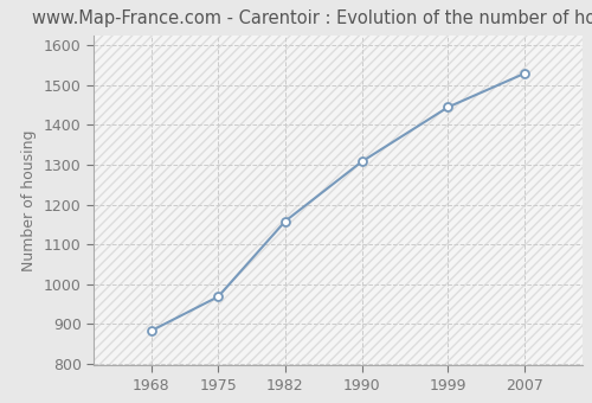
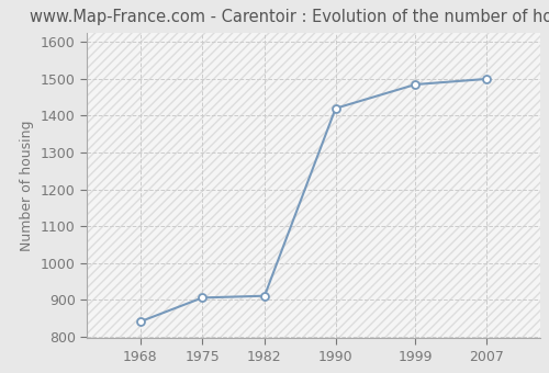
1968: 882 -> 840
1975: 968 -> 905
1982: 1158 -> 910
1990: 1308 -> 1420
1999: 1445 -> 1485
2007: 1530 -> 1500
